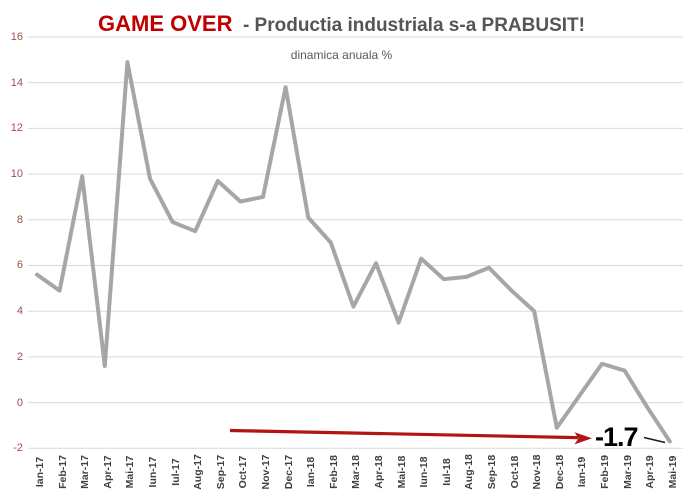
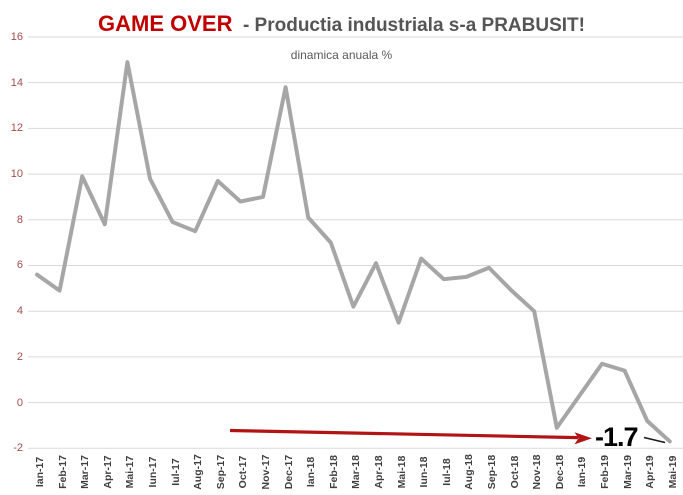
Apr-17: 1.6 -> 7.8
Apr-19: -0.2 -> -0.8
